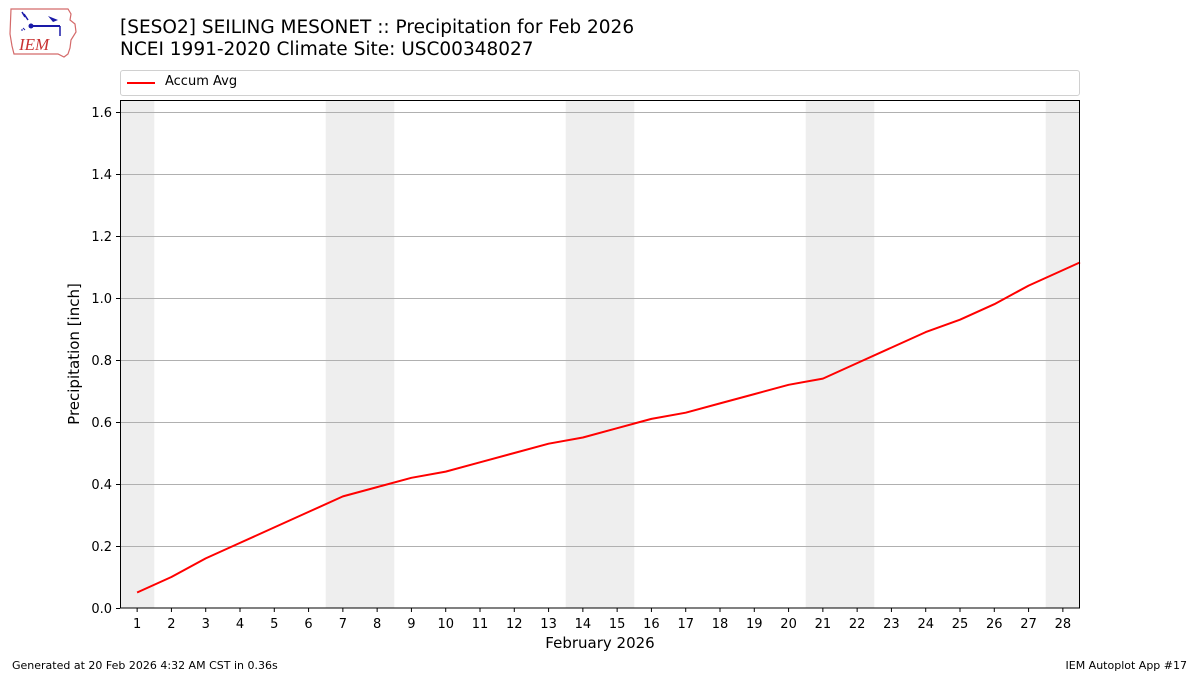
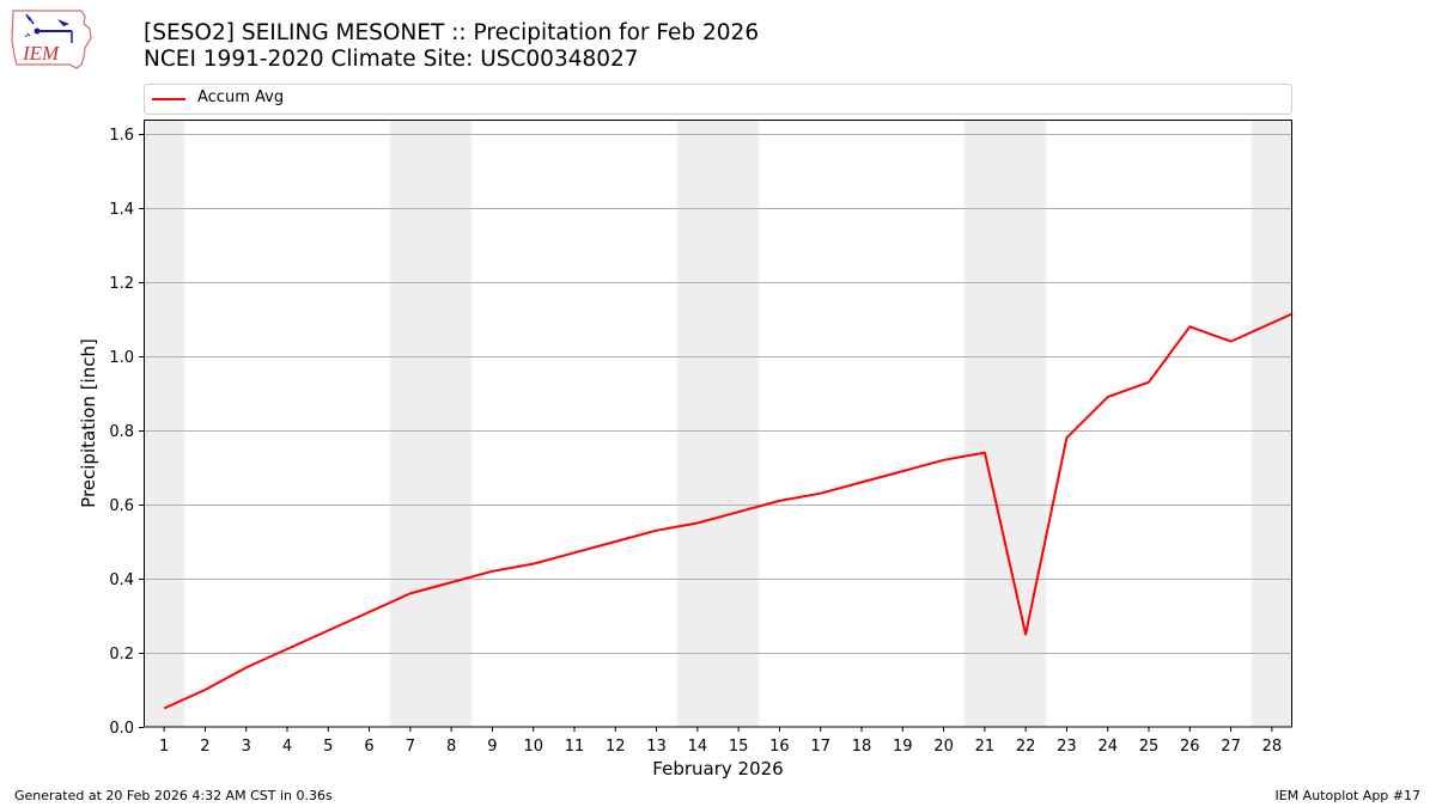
22: 0.79 -> 0.25
23: 0.84 -> 0.78
26: 0.98 -> 1.08
